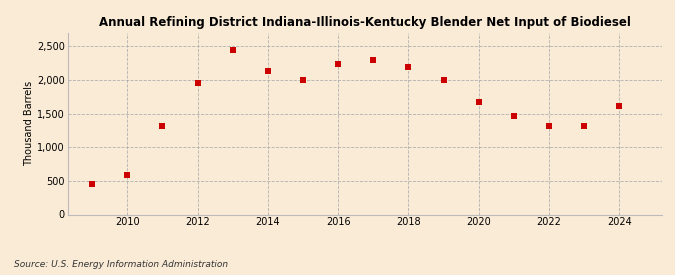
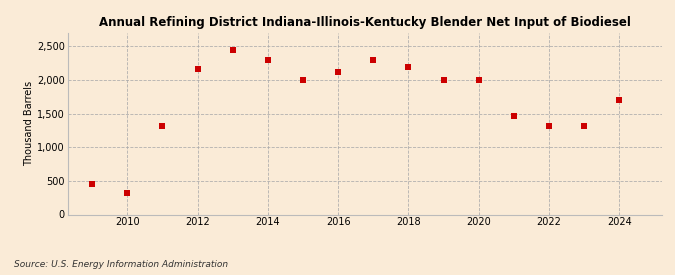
2010: 590 -> 320
2012: 1,960 -> 2,160
2014: 2,130 -> 2,300
2016: 2,240 -> 2,120
2020: 1,670 -> 2,000
2024: 1,610 -> 1,700
